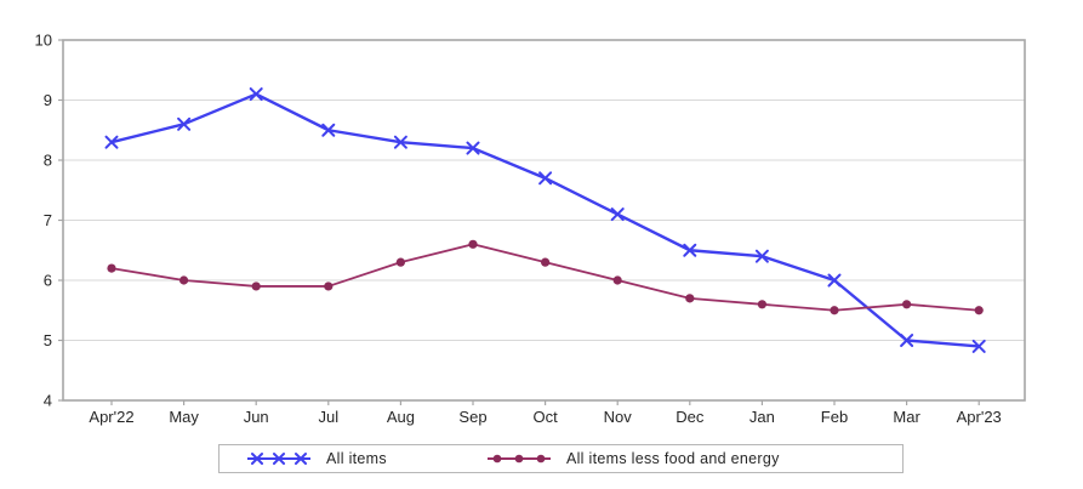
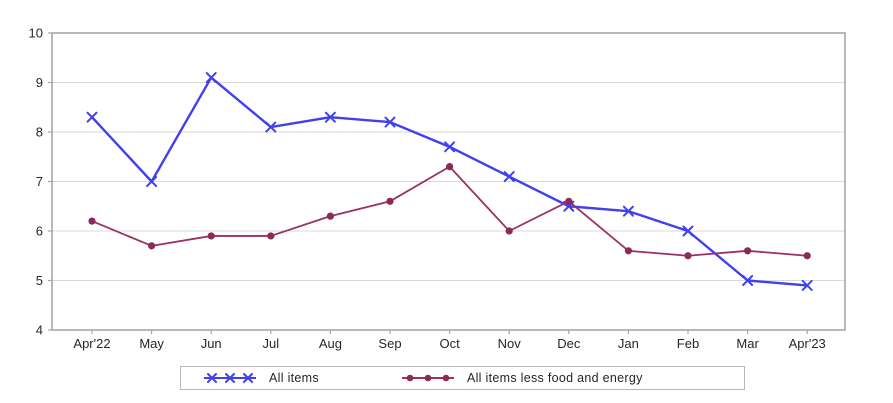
All items/May: 8.6 -> 7.0
All items less food and energy/May: 6.0 -> 5.7
All items/Jul: 8.5 -> 8.1
All items less food and energy/Oct: 6.3 -> 7.3
All items less food and energy/Dec: 5.7 -> 6.6
